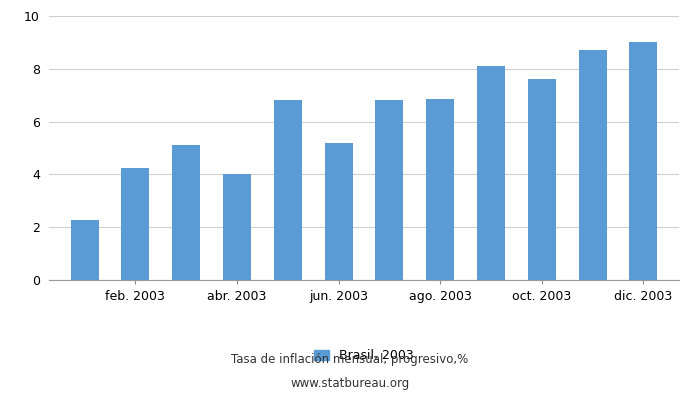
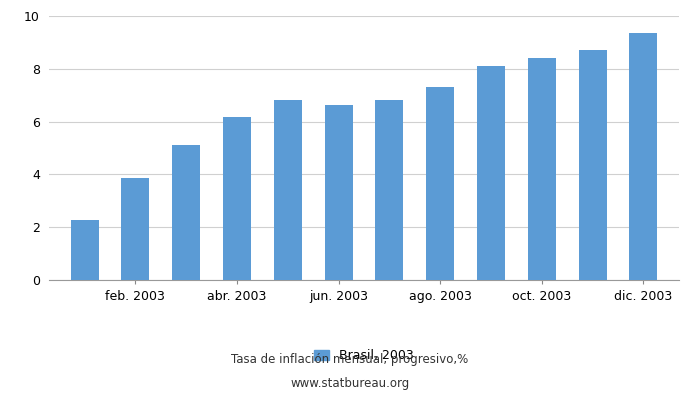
feb. 2003: 4.25 -> 3.86
abr. 2003: 4.00 -> 6.17
jun. 2003: 5.20 -> 6.63
ago. 2003: 6.85 -> 7.30
oct. 2003: 7.60 -> 8.40
dic. 2003: 9.00 -> 9.35
